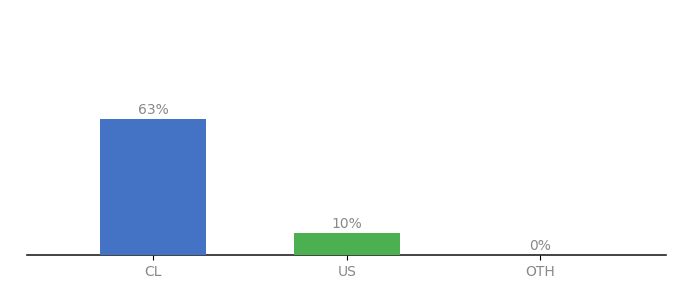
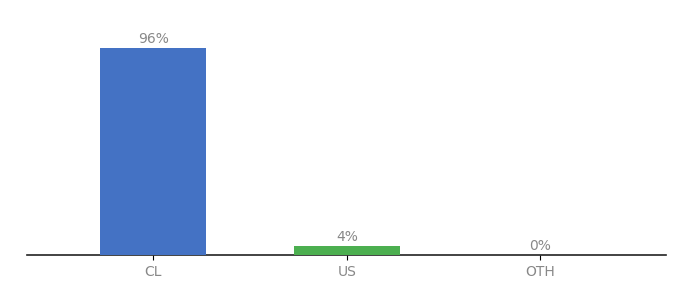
CL: 63% -> 96%
US: 10% -> 4%
